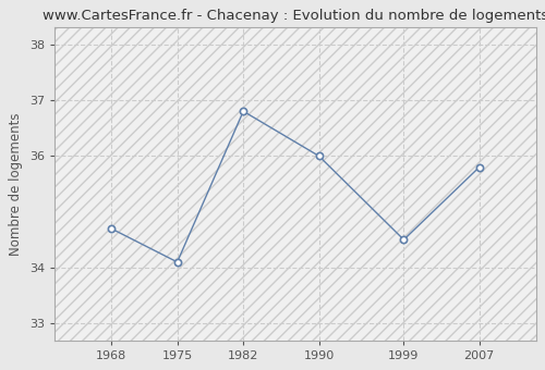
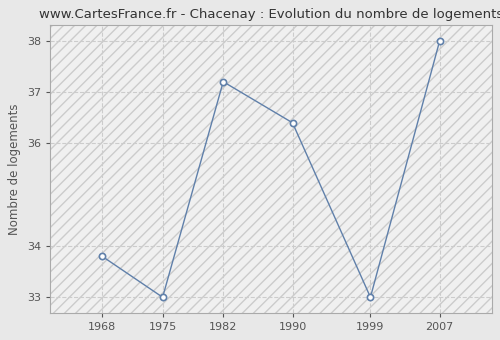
1968: 34.7 -> 33.8
1975: 34.1 -> 33.0
1982: 36.8 -> 37.2
1990: 36.0 -> 36.4
1999: 34.5 -> 33.0
2007: 35.8 -> 38.0
